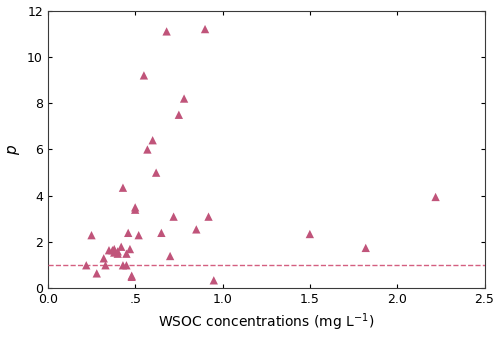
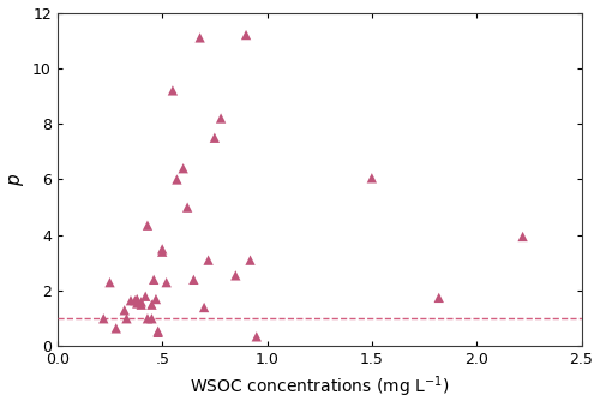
1.5: 2.35 -> 6.05
